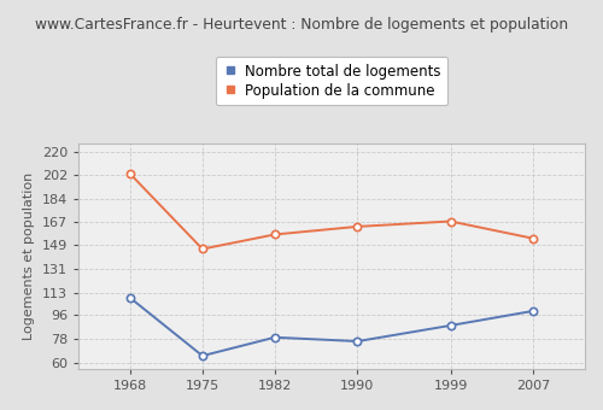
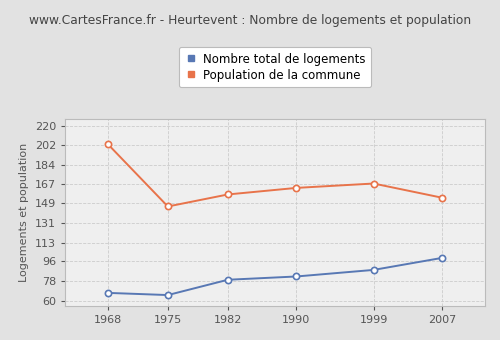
Nombre total de logements/1968: 109 -> 67
Nombre total de logements/1990: 76 -> 82
